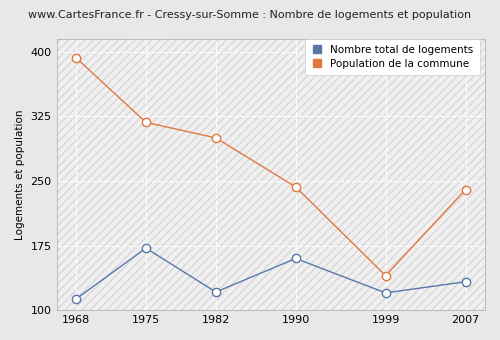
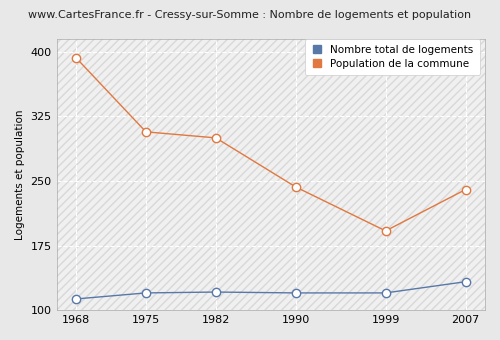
Nombre total de logements/1975: 172 -> 120
Population de la commune/1975: 318 -> 307
Nombre total de logements/1990: 160 -> 120
Population de la commune/1999: 140 -> 192
